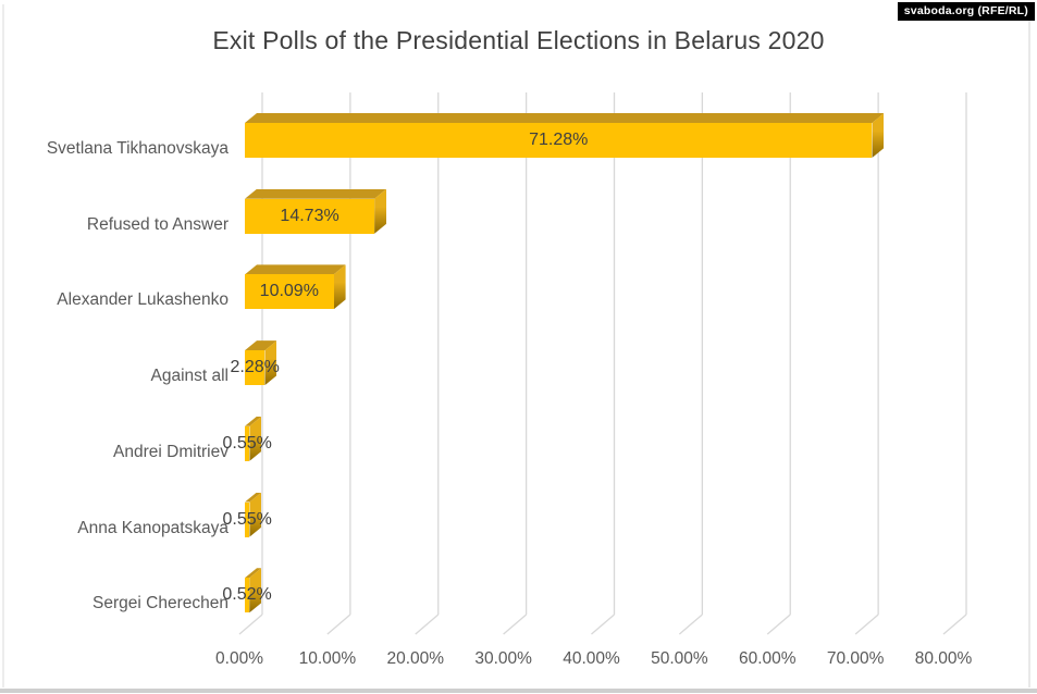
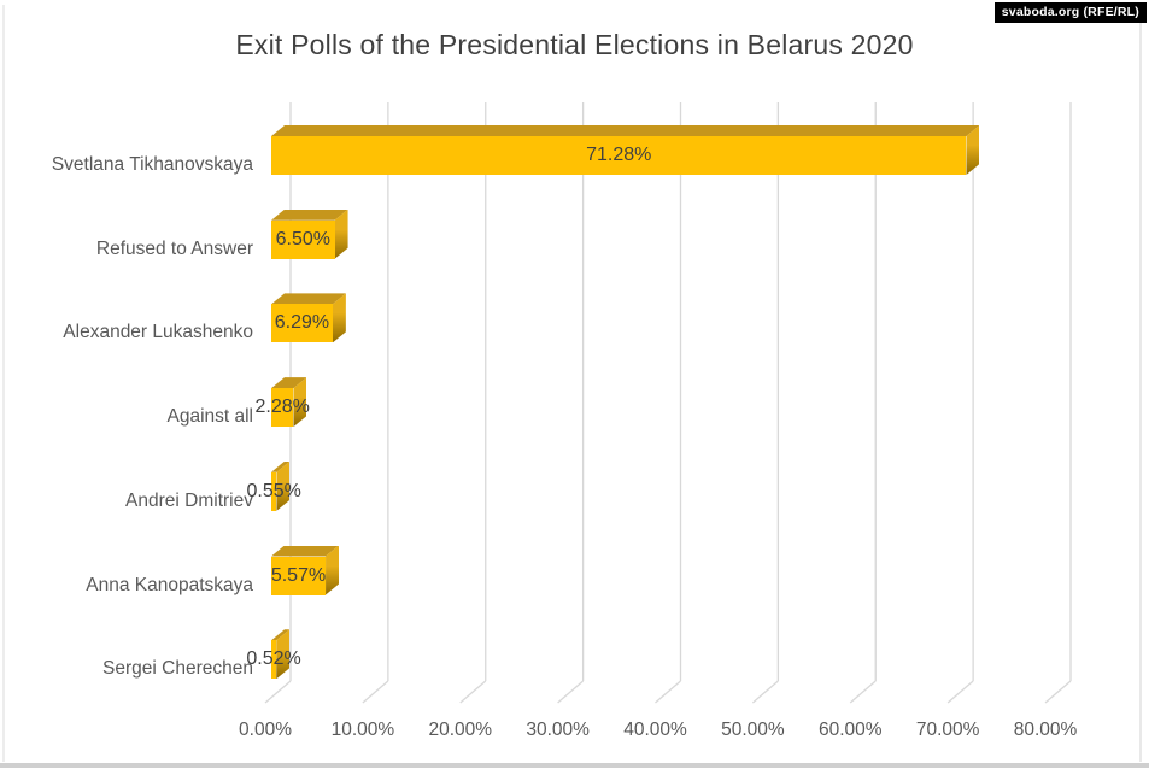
Refused to Answer: 14.73% -> 6.50%
Alexander Lukashenko: 10.09% -> 6.29%
Anna Kanopatskaya: 0.55% -> 5.57%
